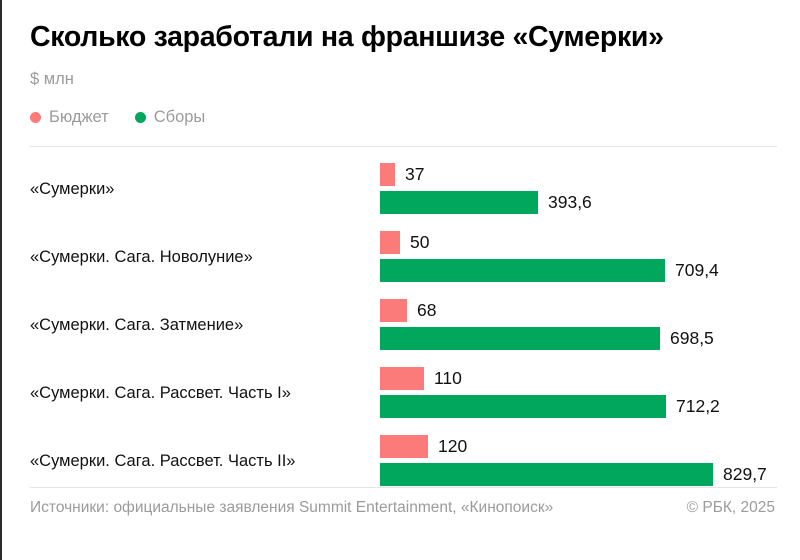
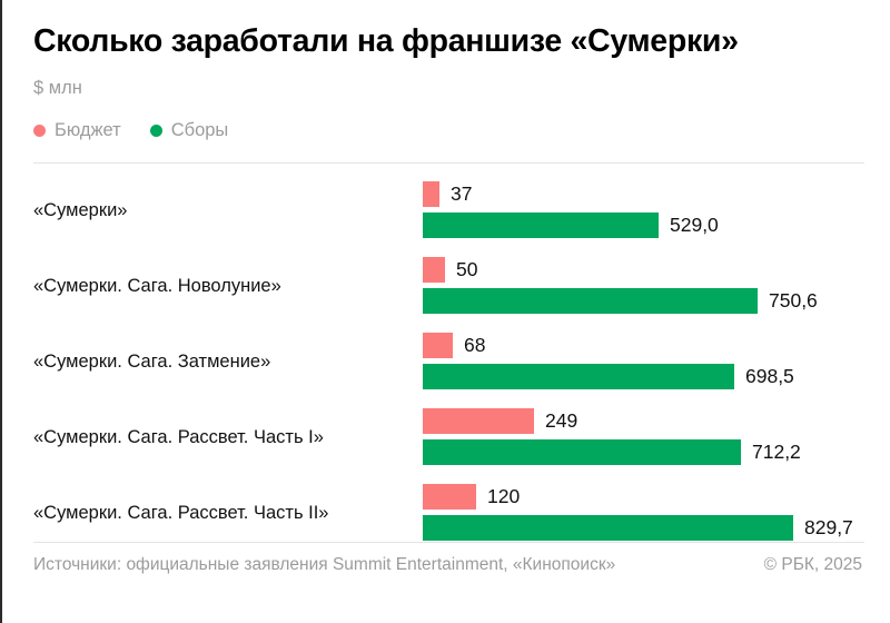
Сборы/«Сумерки»: 393,6 -> 529,0
Сборы/«Сумерки. Сага. Новолуние»: 709,4 -> 750,6
Бюджет/«Сумерки. Сага. Рассвет. Часть I»: 110 -> 249
